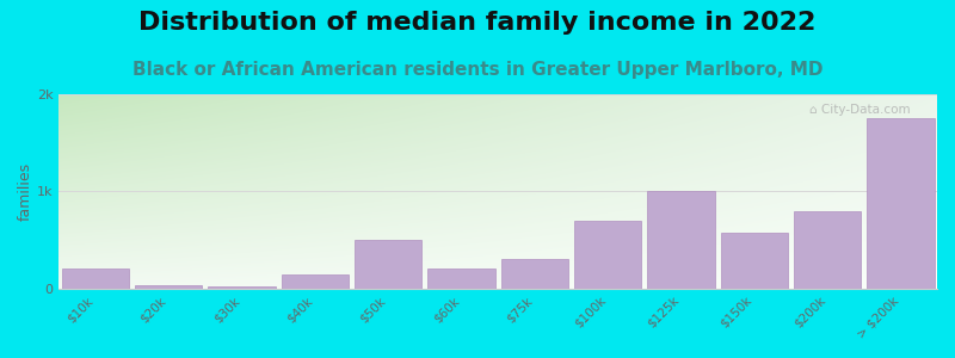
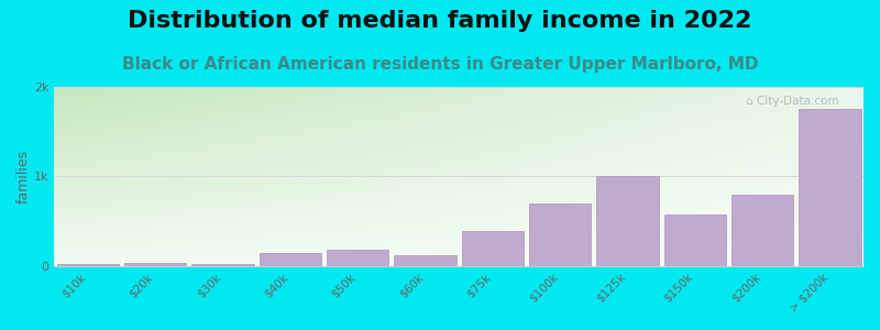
$10k: 0.20k -> 0.02k
$50k: 0.50k -> 0.18k
$60k: 0.20k -> 0.12k
$75k: 0.30k -> 0.39k
